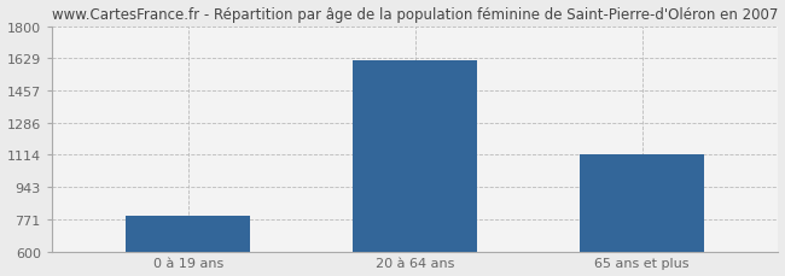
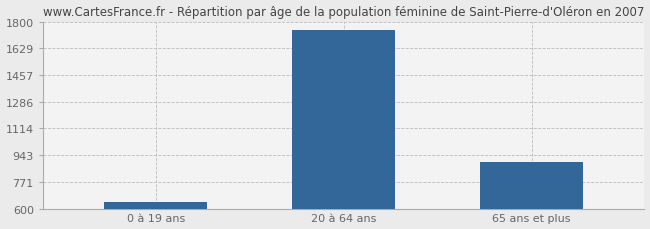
0 à 19 ans: 790 -> 640
20 à 64 ans: 1620 -> 1740
65 ans et plus: 1120 -> 900
